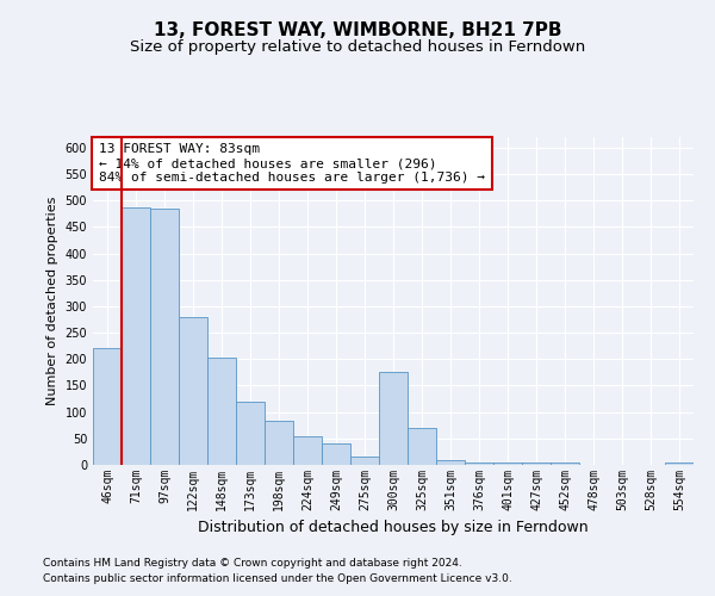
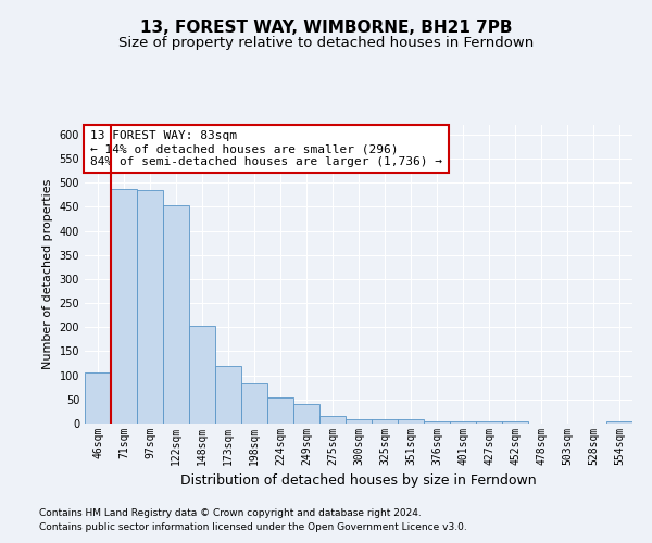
46sqm: 220 -> 105
122sqm: 280 -> 453
300sqm: 175 -> 10
325sqm: 70 -> 10
